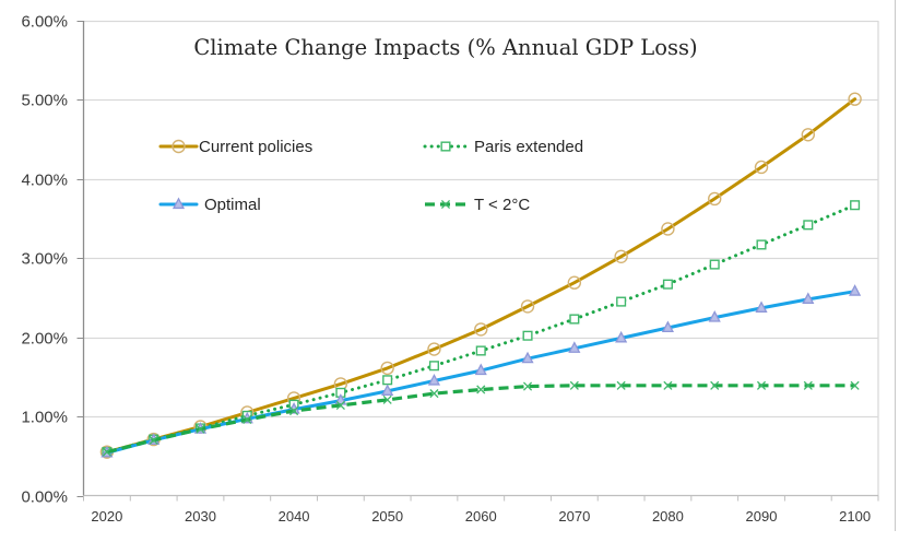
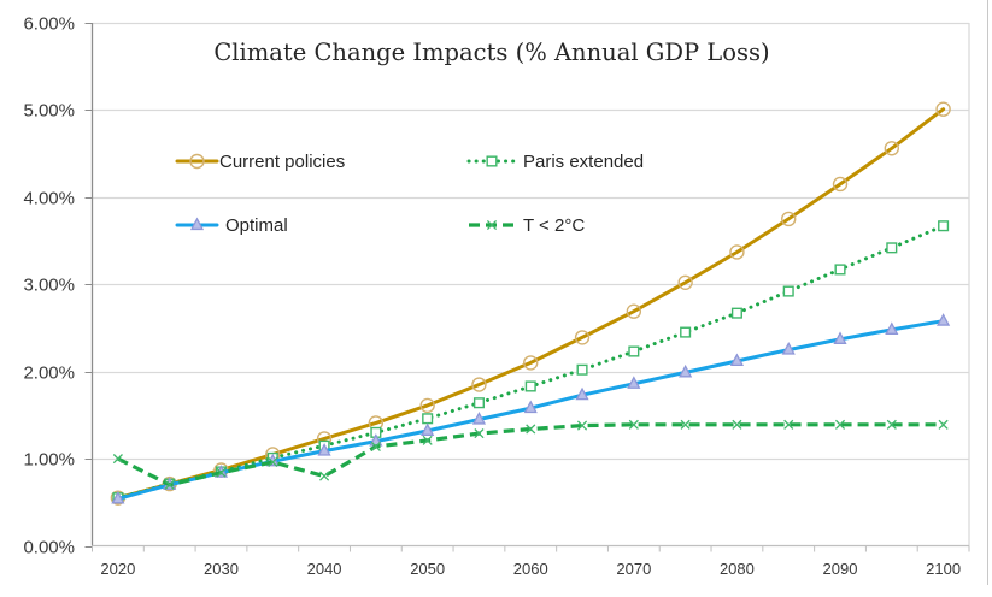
T < 2°C/2020: 0.6% -> 1.0%
T < 2°C/2040: 1.1% -> 0.8%
